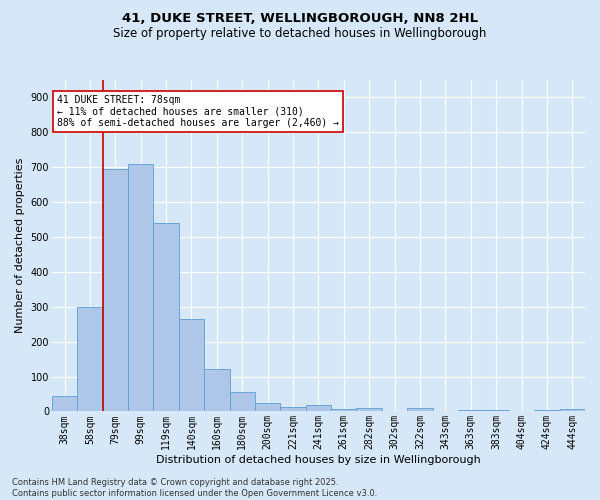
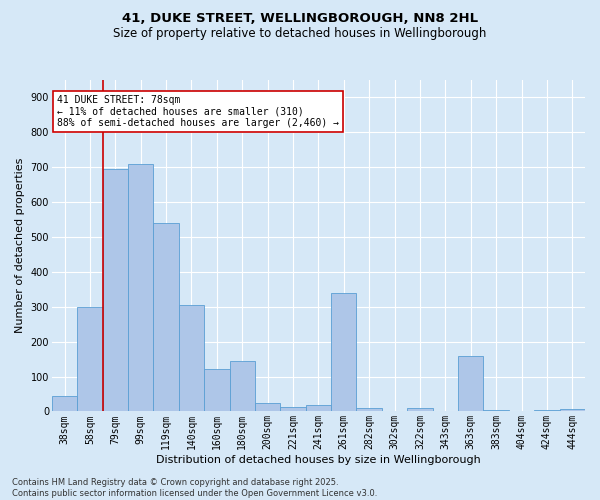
140sqm: 265 -> 305
180sqm: 57 -> 145
261sqm: 8 -> 340
363sqm: 5 -> 160
